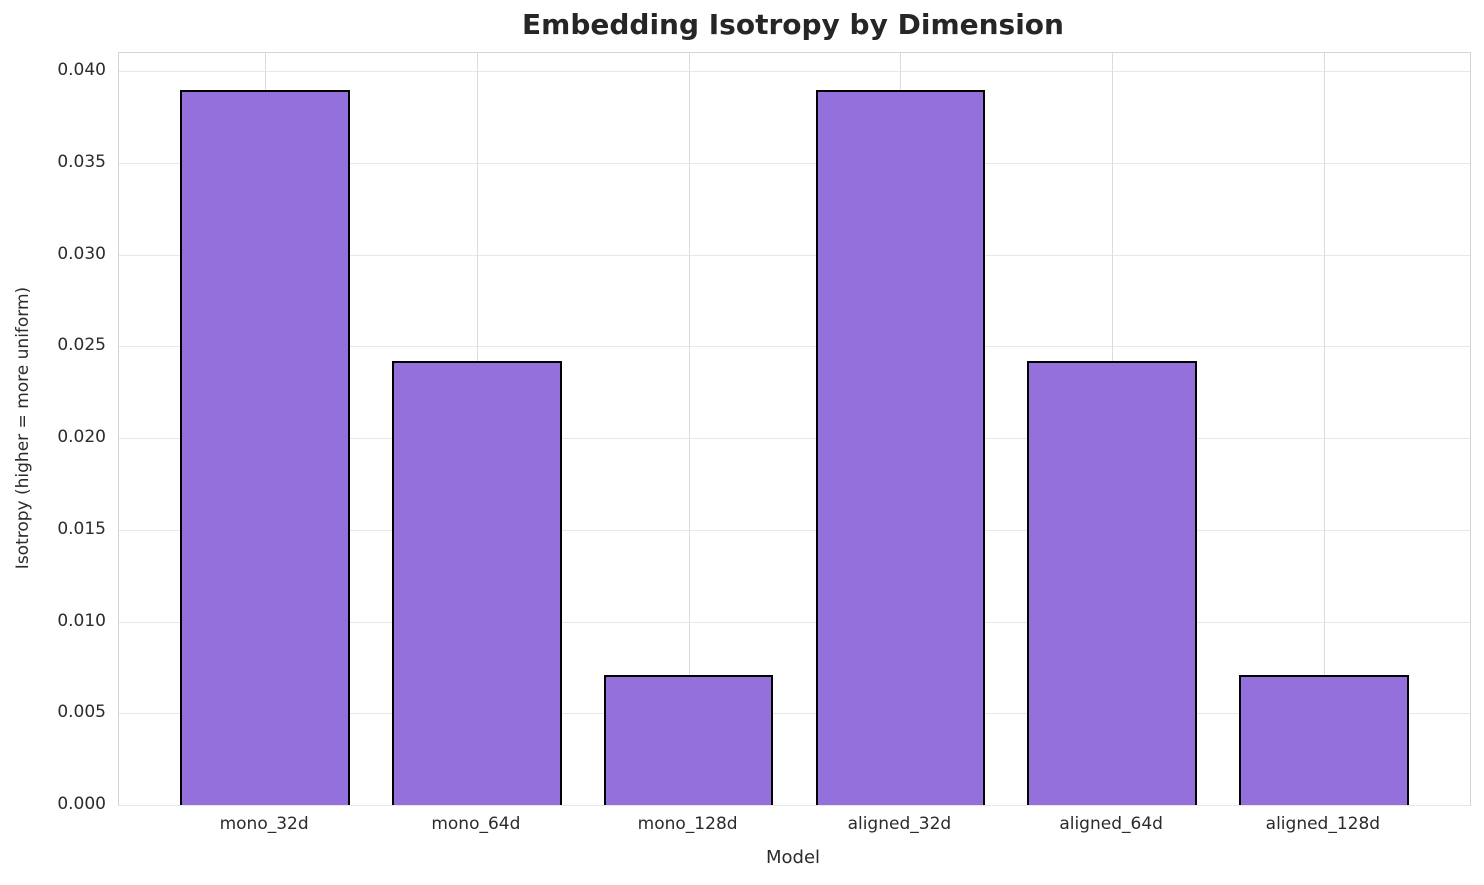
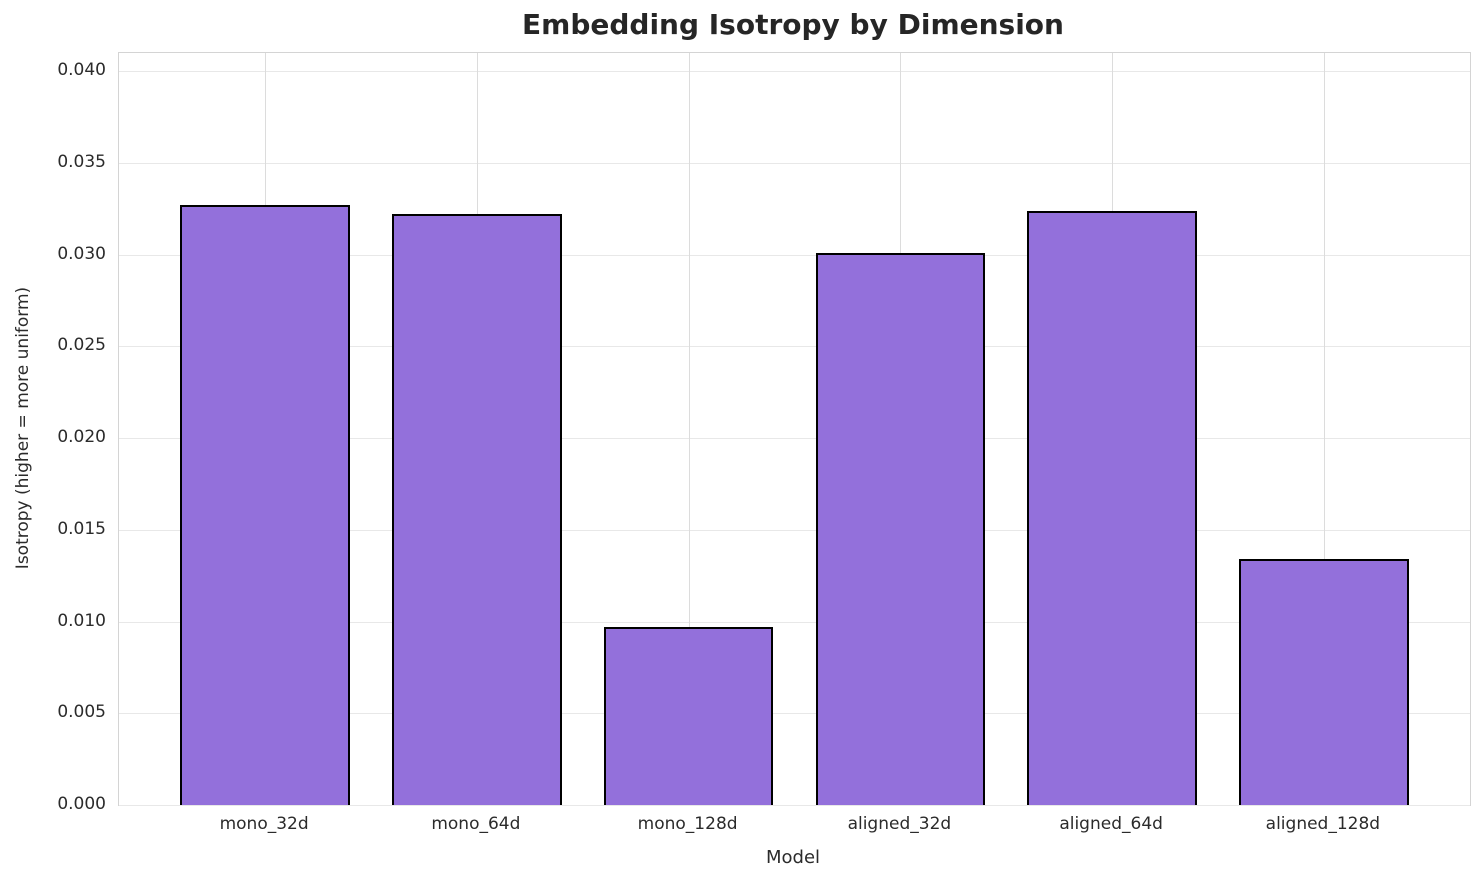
mono_32d: 0.0390 -> 0.0327
mono_64d: 0.0242 -> 0.0322
mono_128d: 0.0071 -> 0.0097
aligned_32d: 0.0390 -> 0.0301
aligned_64d: 0.0242 -> 0.0324
aligned_128d: 0.0071 -> 0.0134
